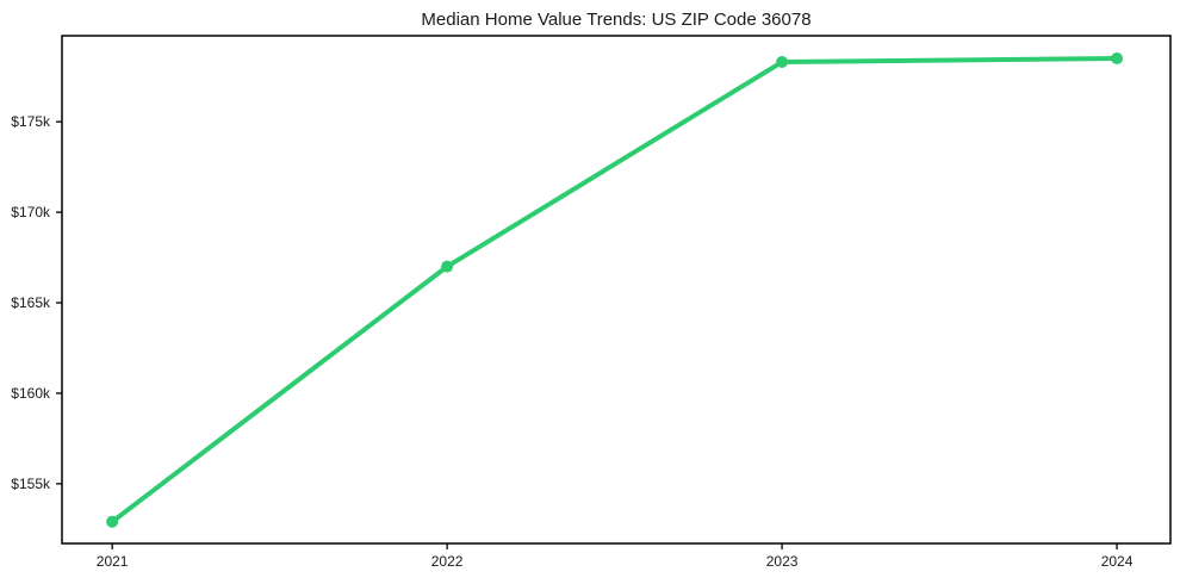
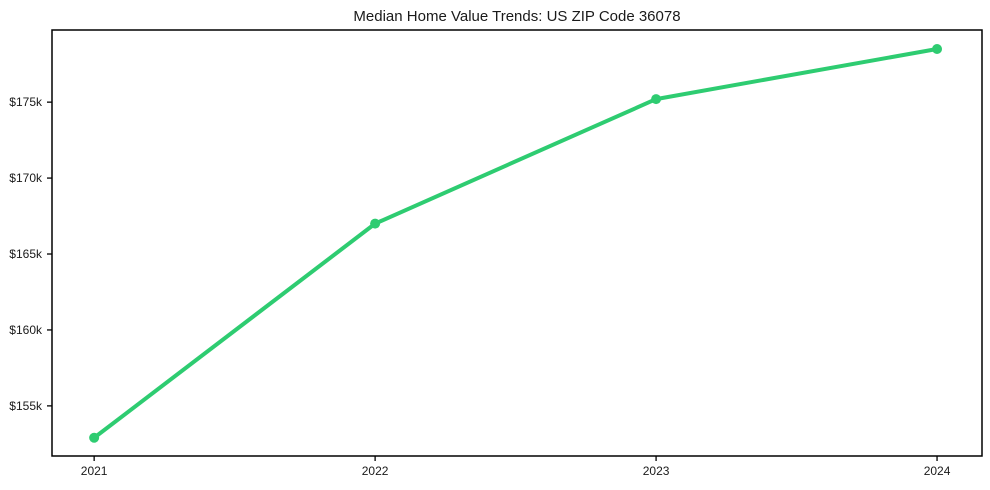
2023: $178.3k -> $175.2k
